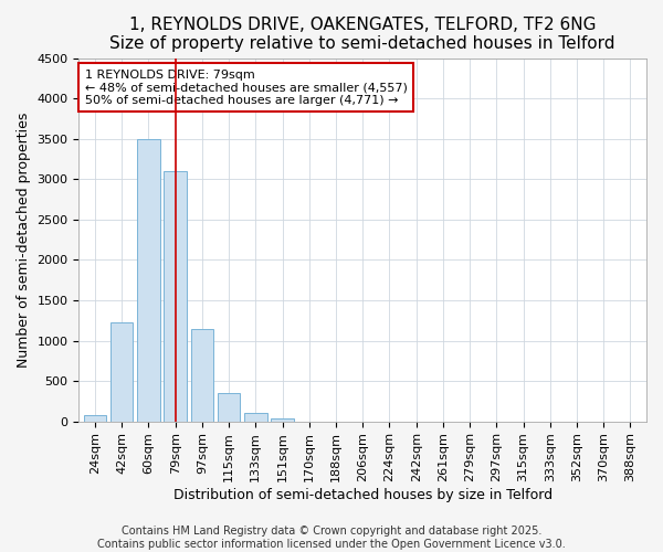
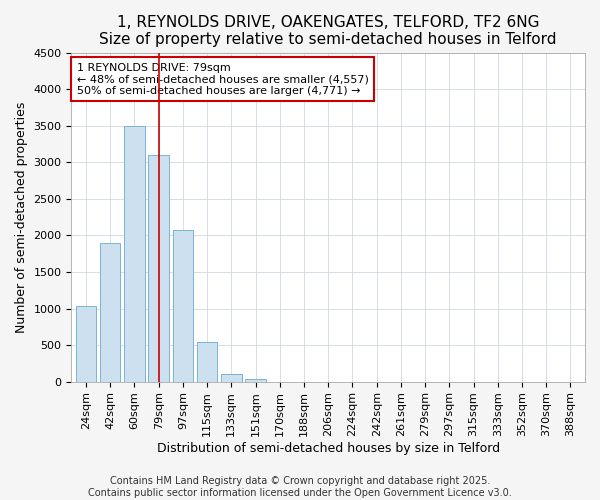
24sqm: 80 -> 1040
42sqm: 1220 -> 1900
97sqm: 1150 -> 2080
115sqm: 350 -> 540
